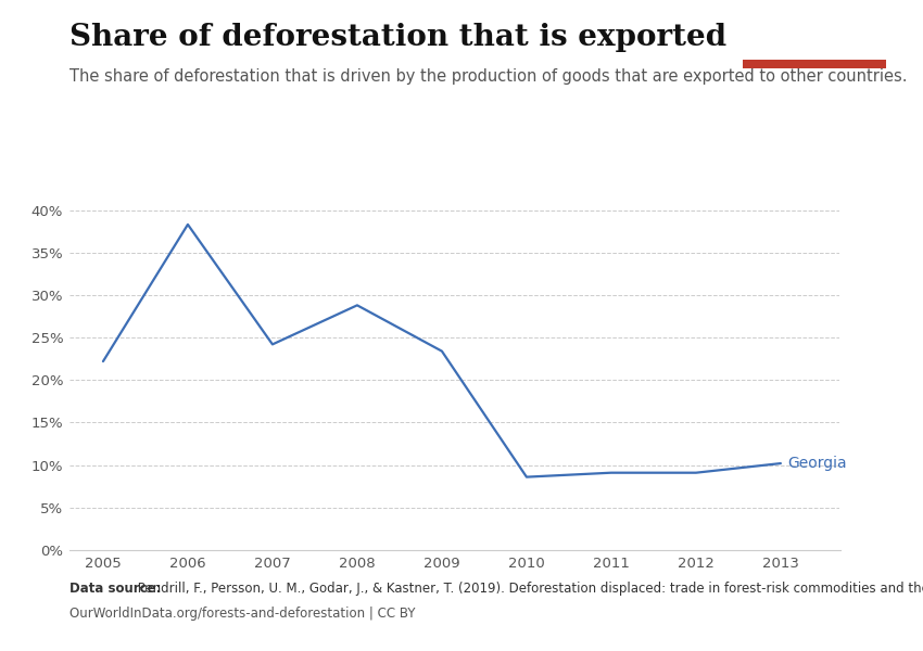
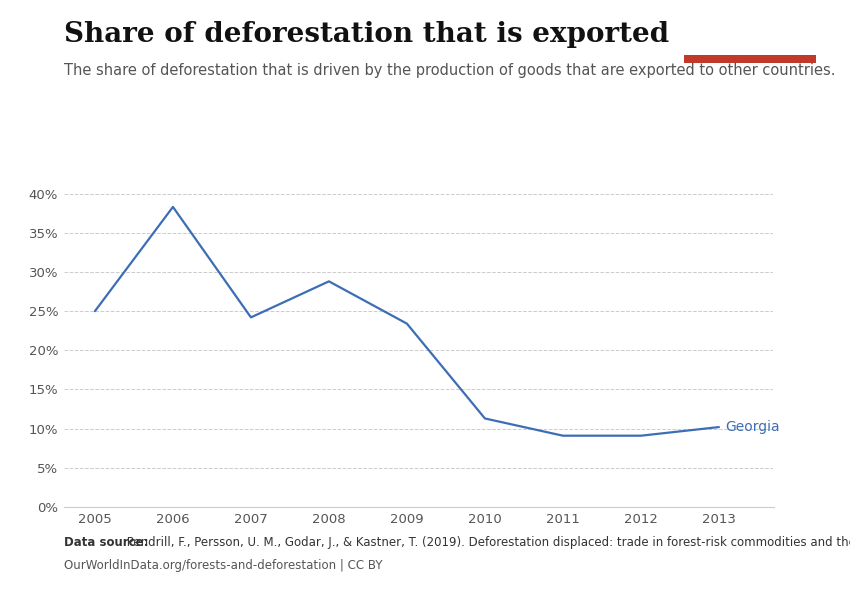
2005: 22.2% -> 25.0%
2010: 8.6% -> 11.3%
